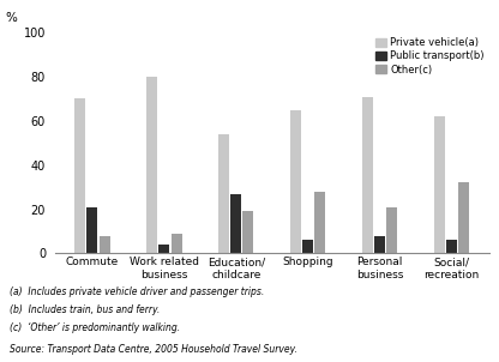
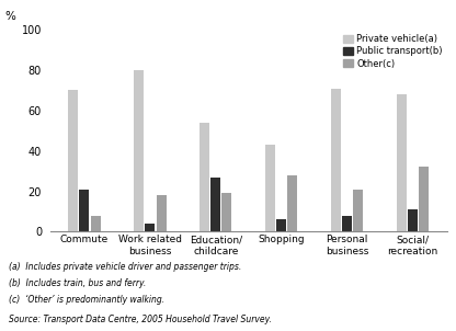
Other(c)/Work related business: 9 -> 18
Private vehicle(a)/Shopping: 65 -> 43
Private vehicle(a)/Social/ recreation: 62 -> 68
Public transport(b)/Social/ recreation: 6 -> 11
